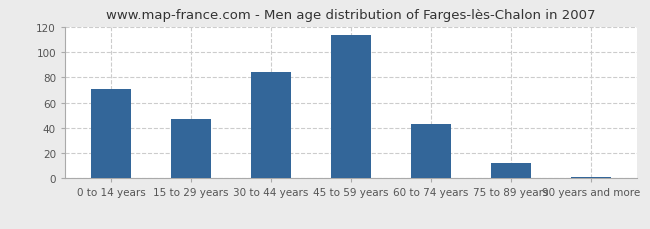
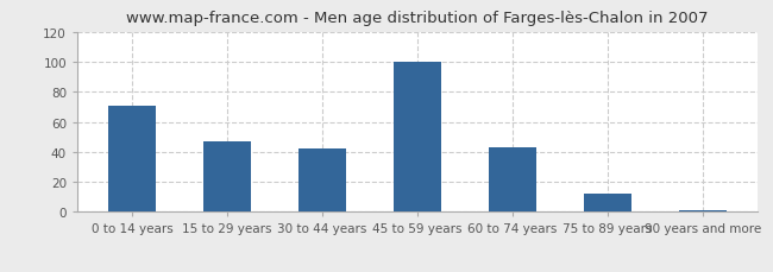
30 to 44 years: 84 -> 42
45 to 59 years: 113 -> 100
